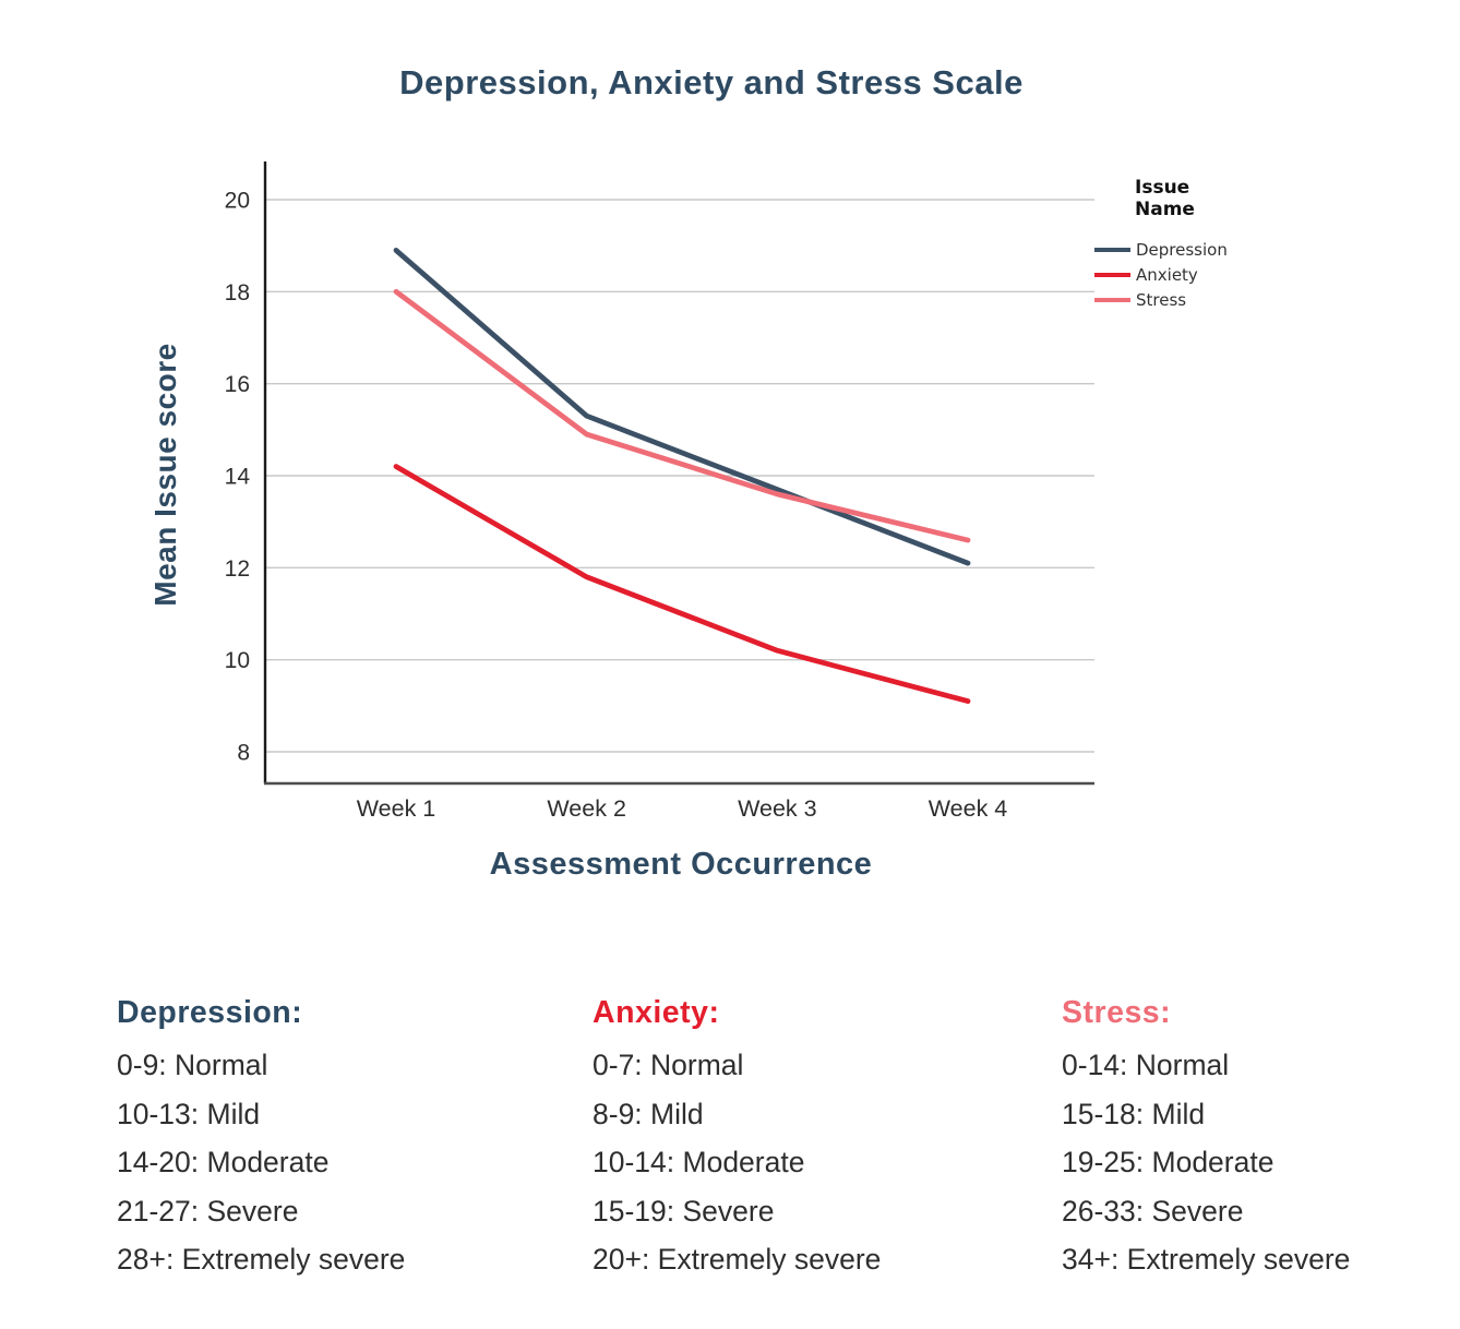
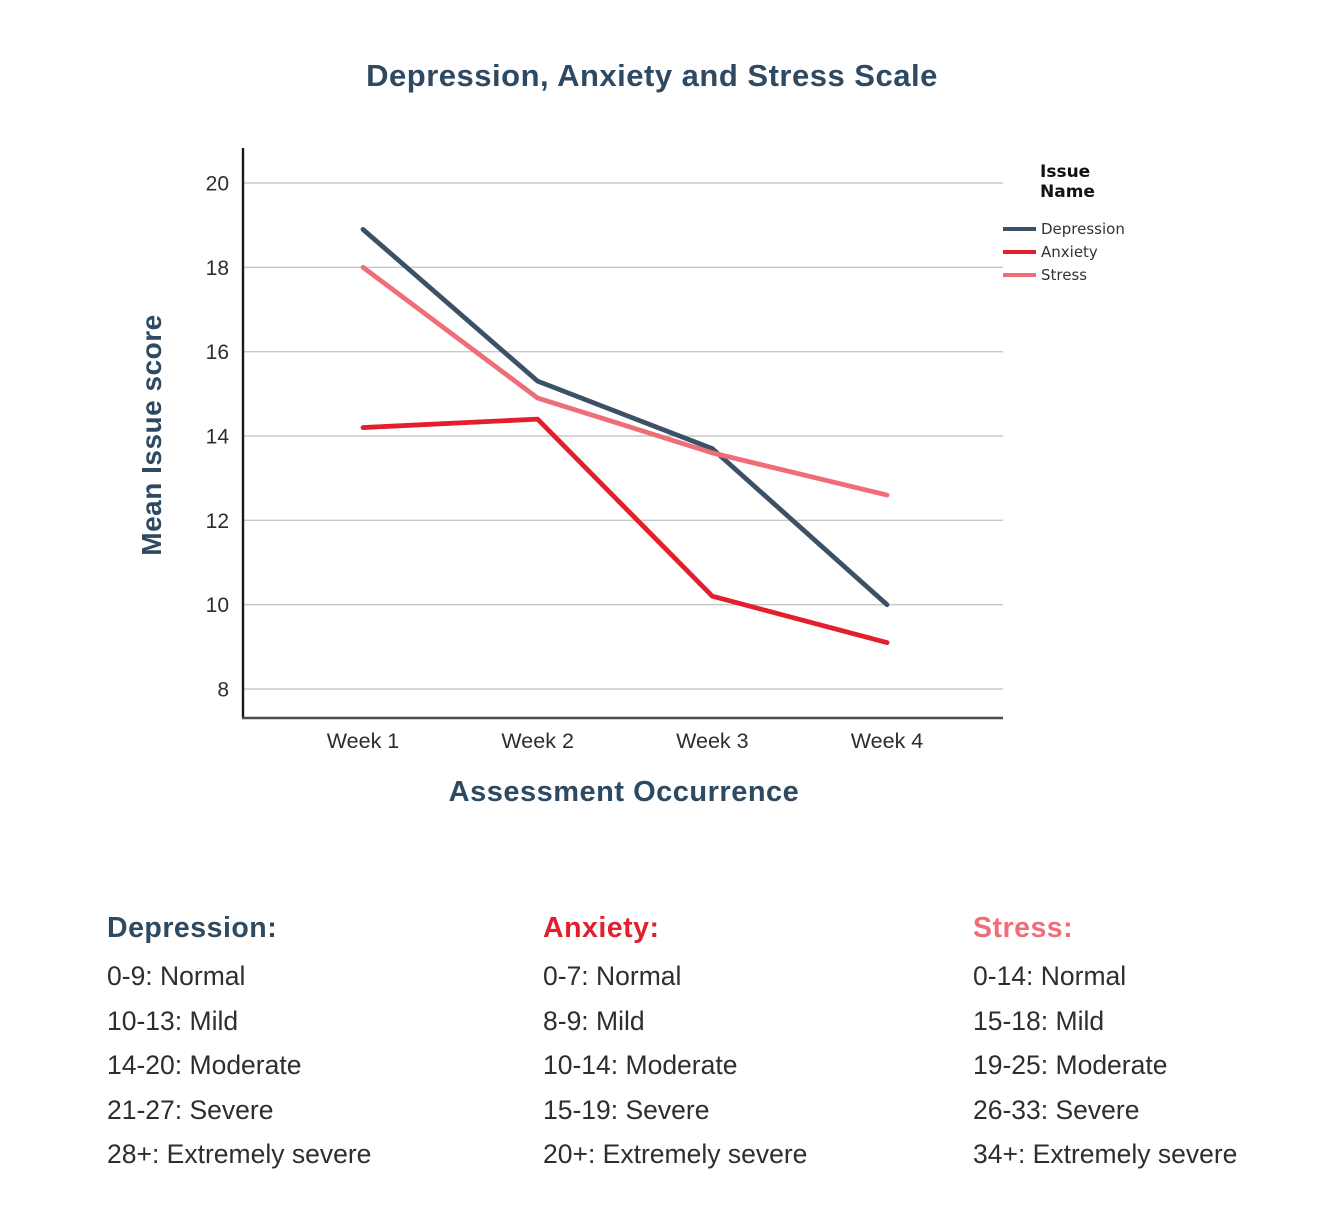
Anxiety/Week 2: 11.8 -> 14.4
Depression/Week 4: 12.1 -> 10.0
